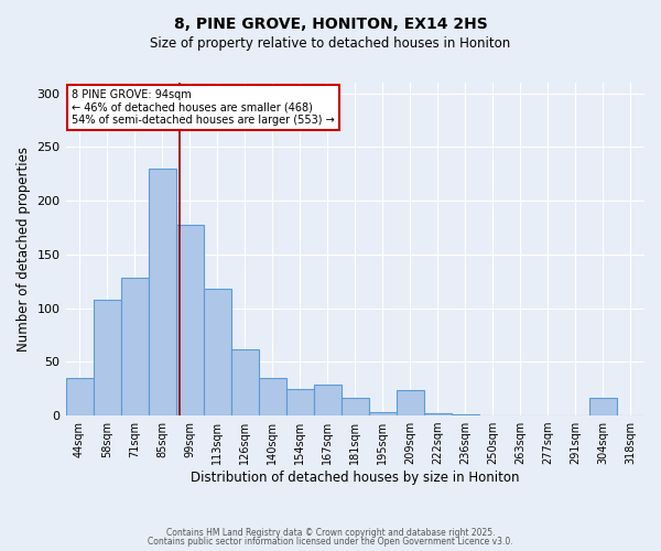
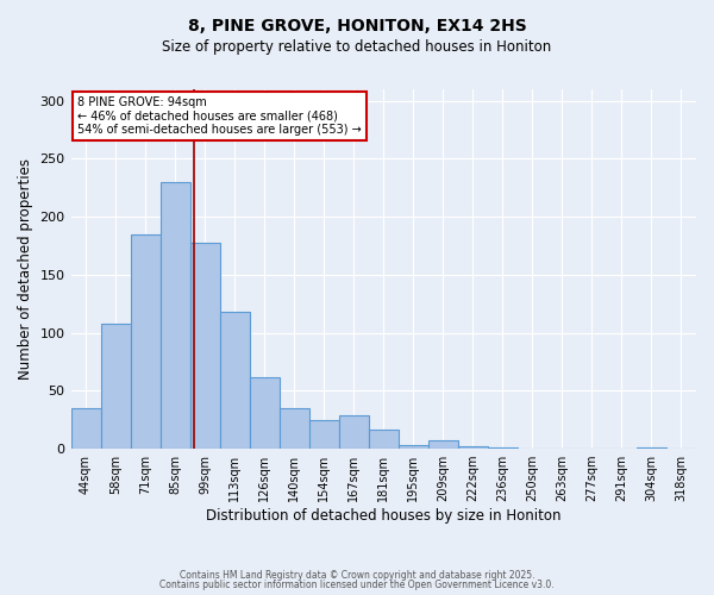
71sqm: 128 -> 185
209sqm: 24 -> 7
304sqm: 16 -> 1
